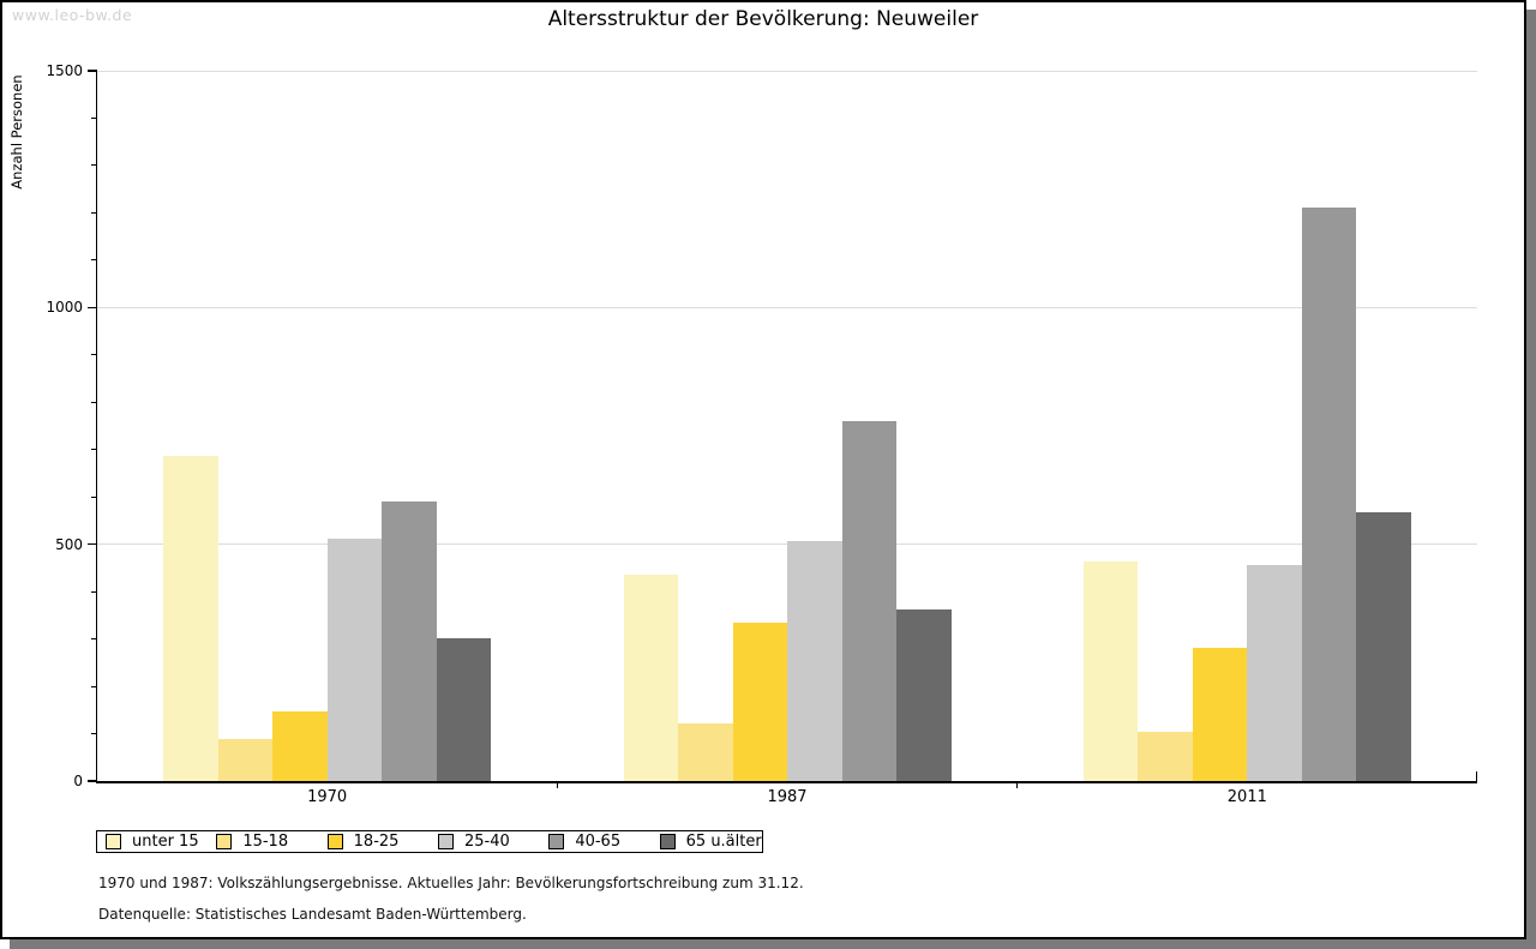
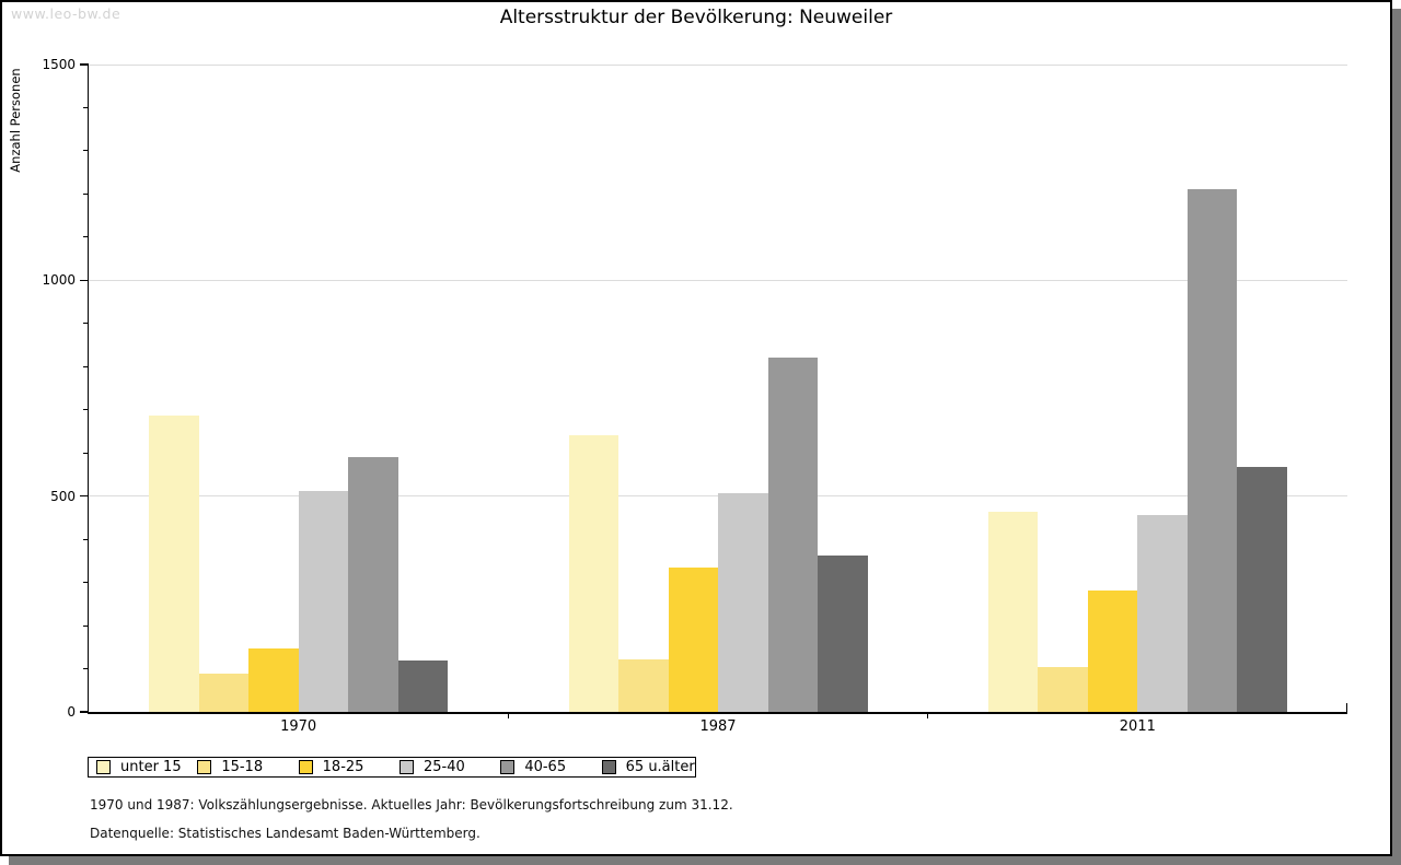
65 u.älter/1970: 300 -> 120
unter 15/1987: 440 -> 640
40-65/1987: 760 -> 820
